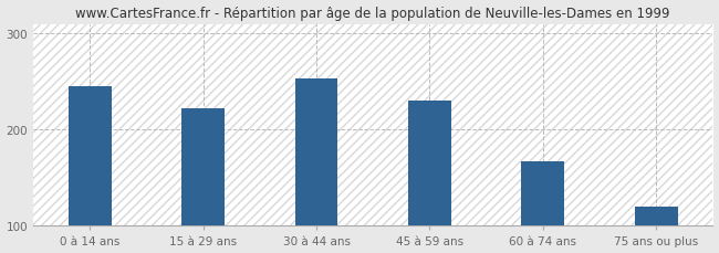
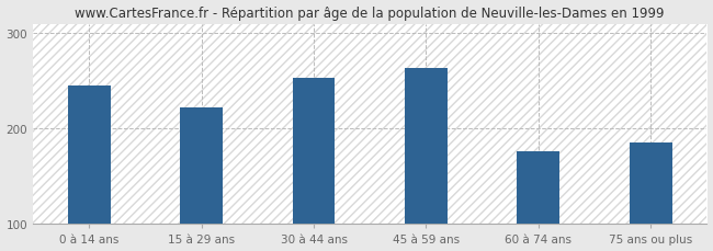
45 à 59 ans: 230 -> 264
60 à 74 ans: 167 -> 176
75 ans ou plus: 120 -> 186
